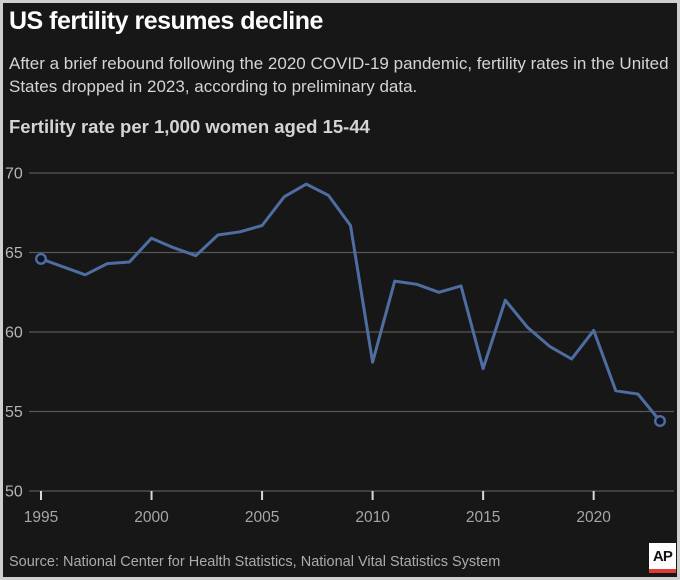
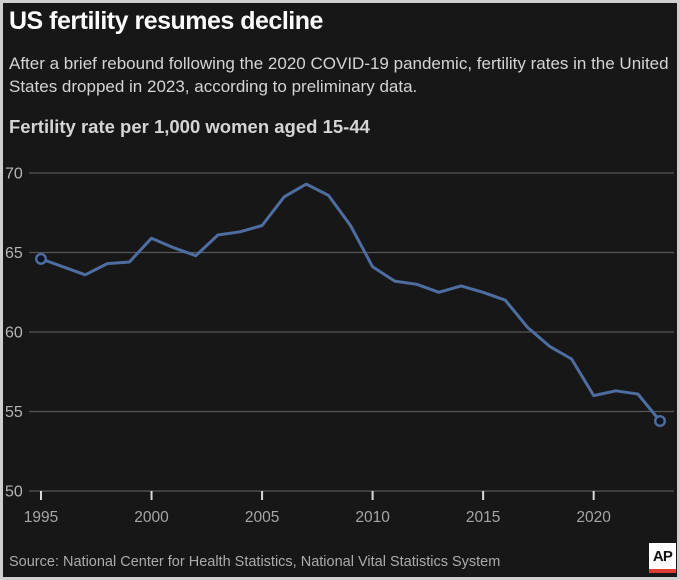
2010: 58.1 -> 64.1
2015: 57.7 -> 62.5
2020: 60.1 -> 56.0
